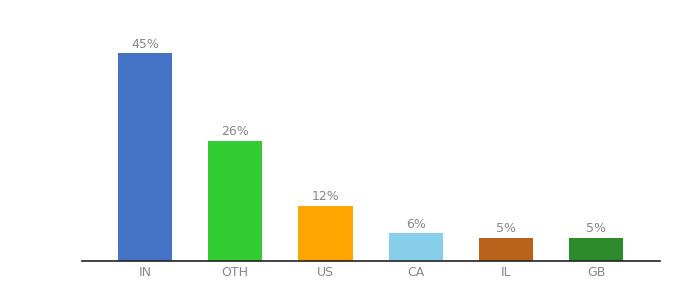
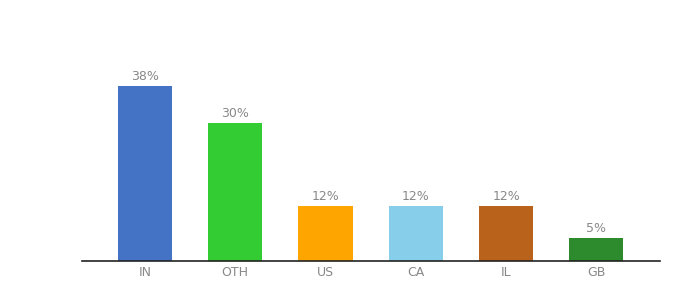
IN: 45% -> 38%
OTH: 26% -> 30%
CA: 6% -> 12%
IL: 5% -> 12%
